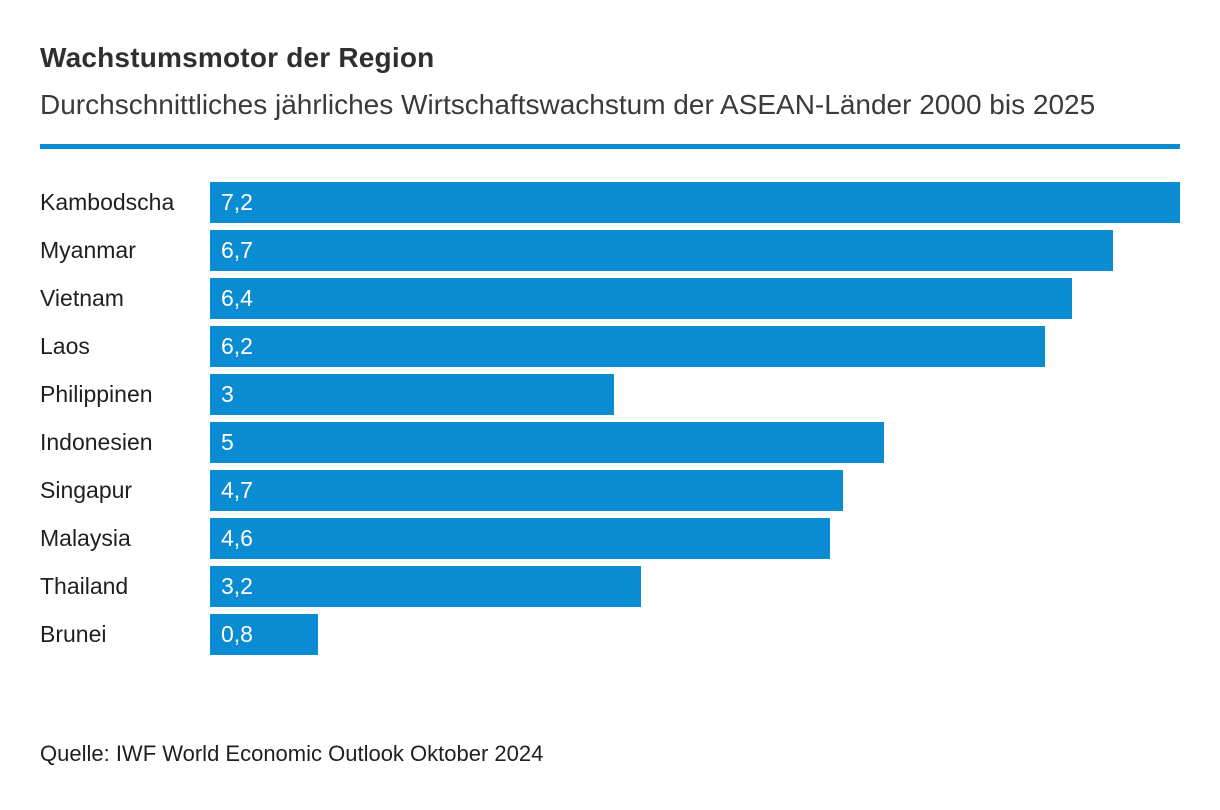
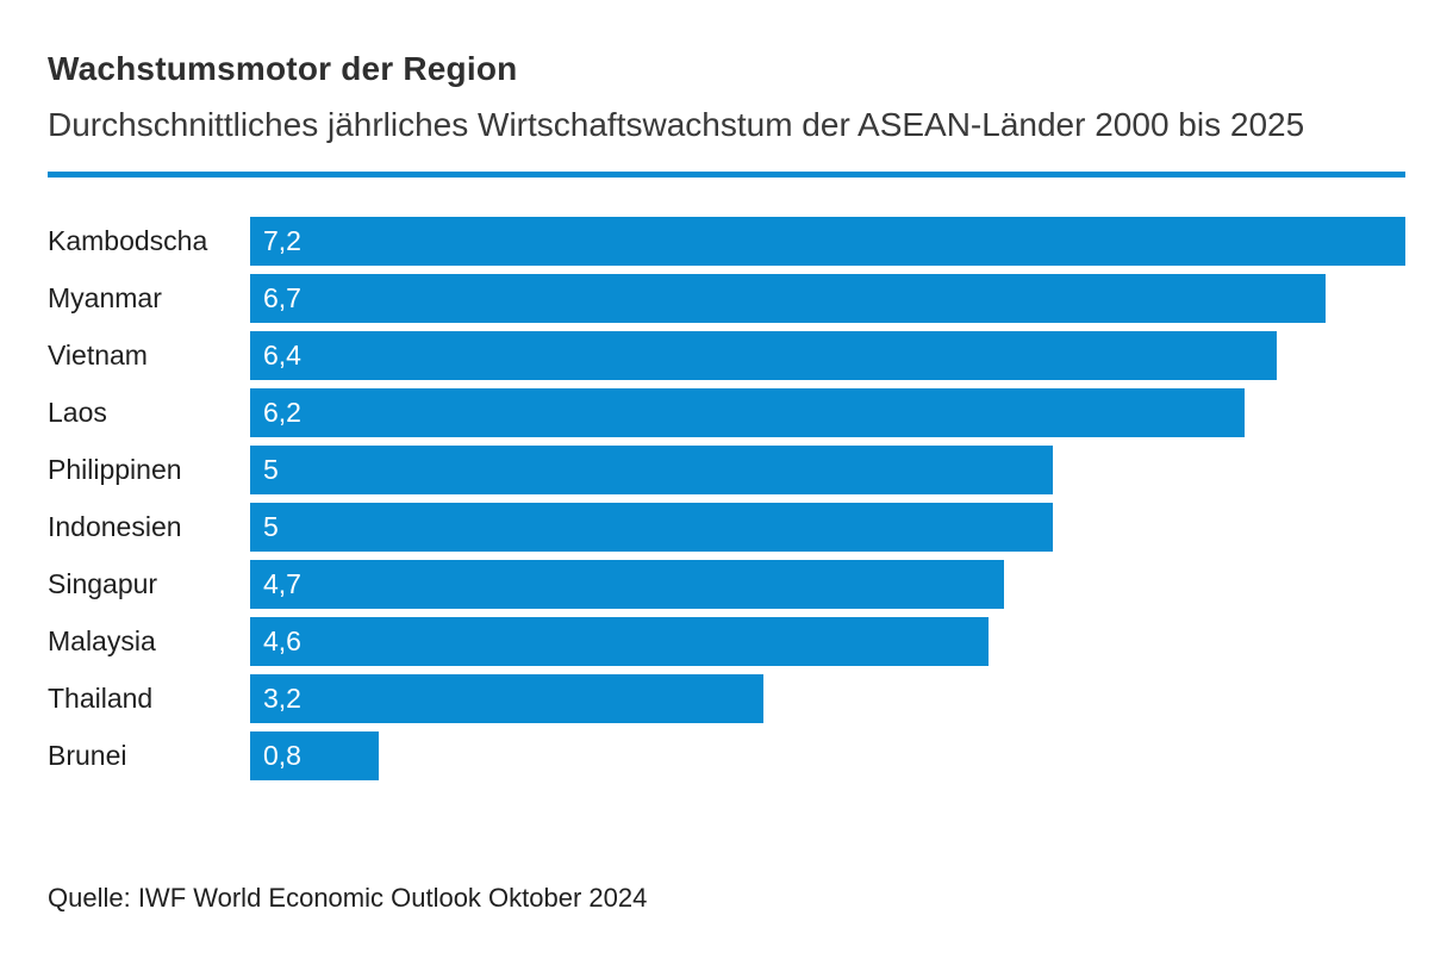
Philippinen: 3 -> 5
